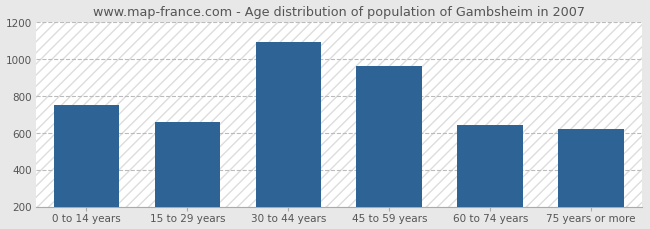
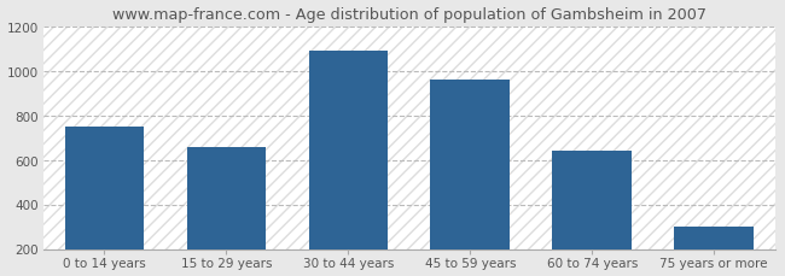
75 years or more: 620 -> 300
